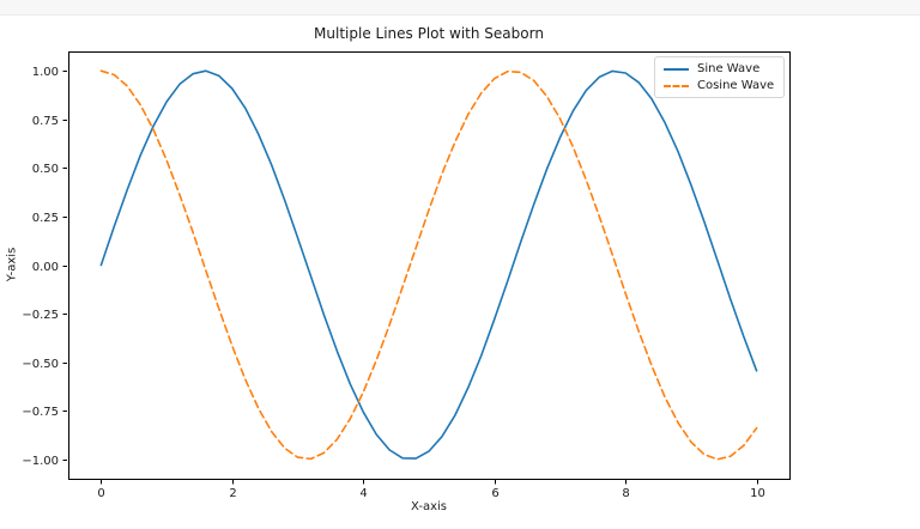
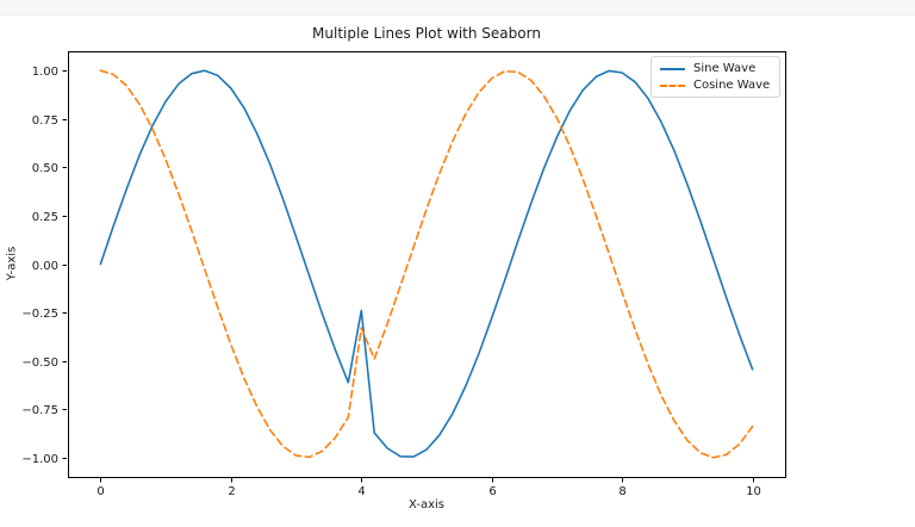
Sine Wave/4: -0.76 -> -0.24
Cosine Wave/4: -0.65 -> -0.33
